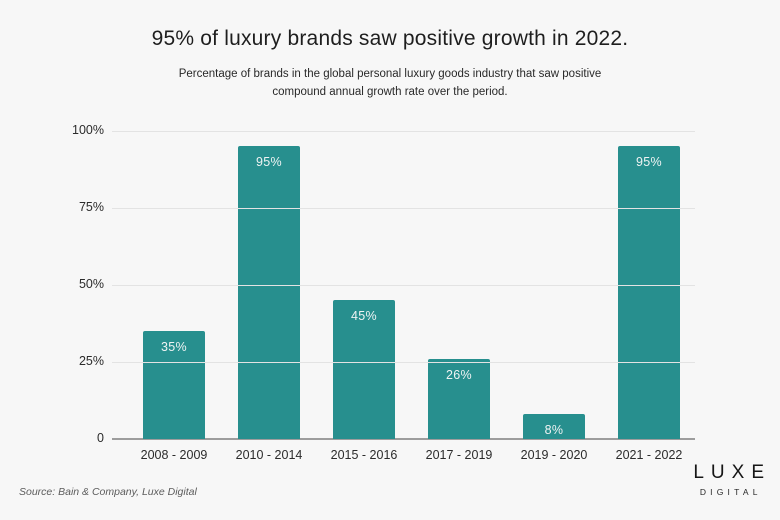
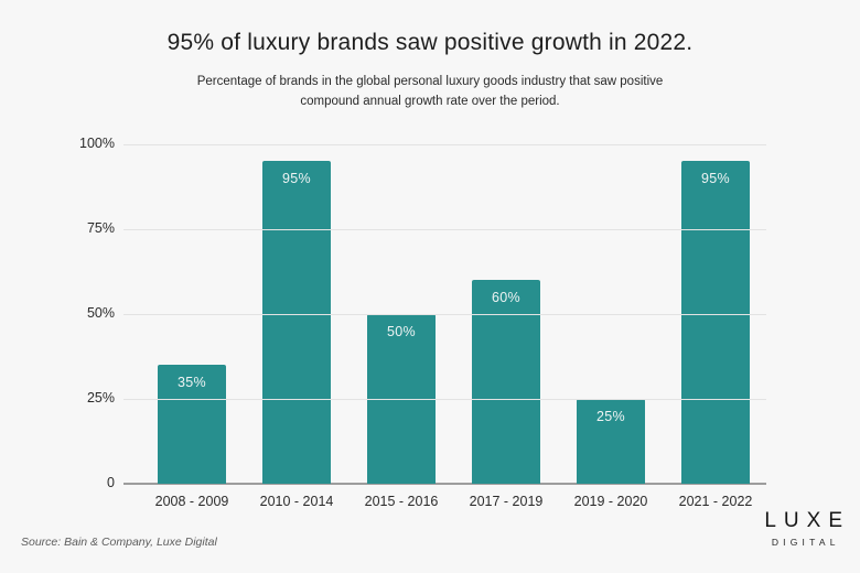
2015 - 2016: 45% -> 50%
2017 - 2019: 26% -> 60%
2019 - 2020: 8% -> 25%
